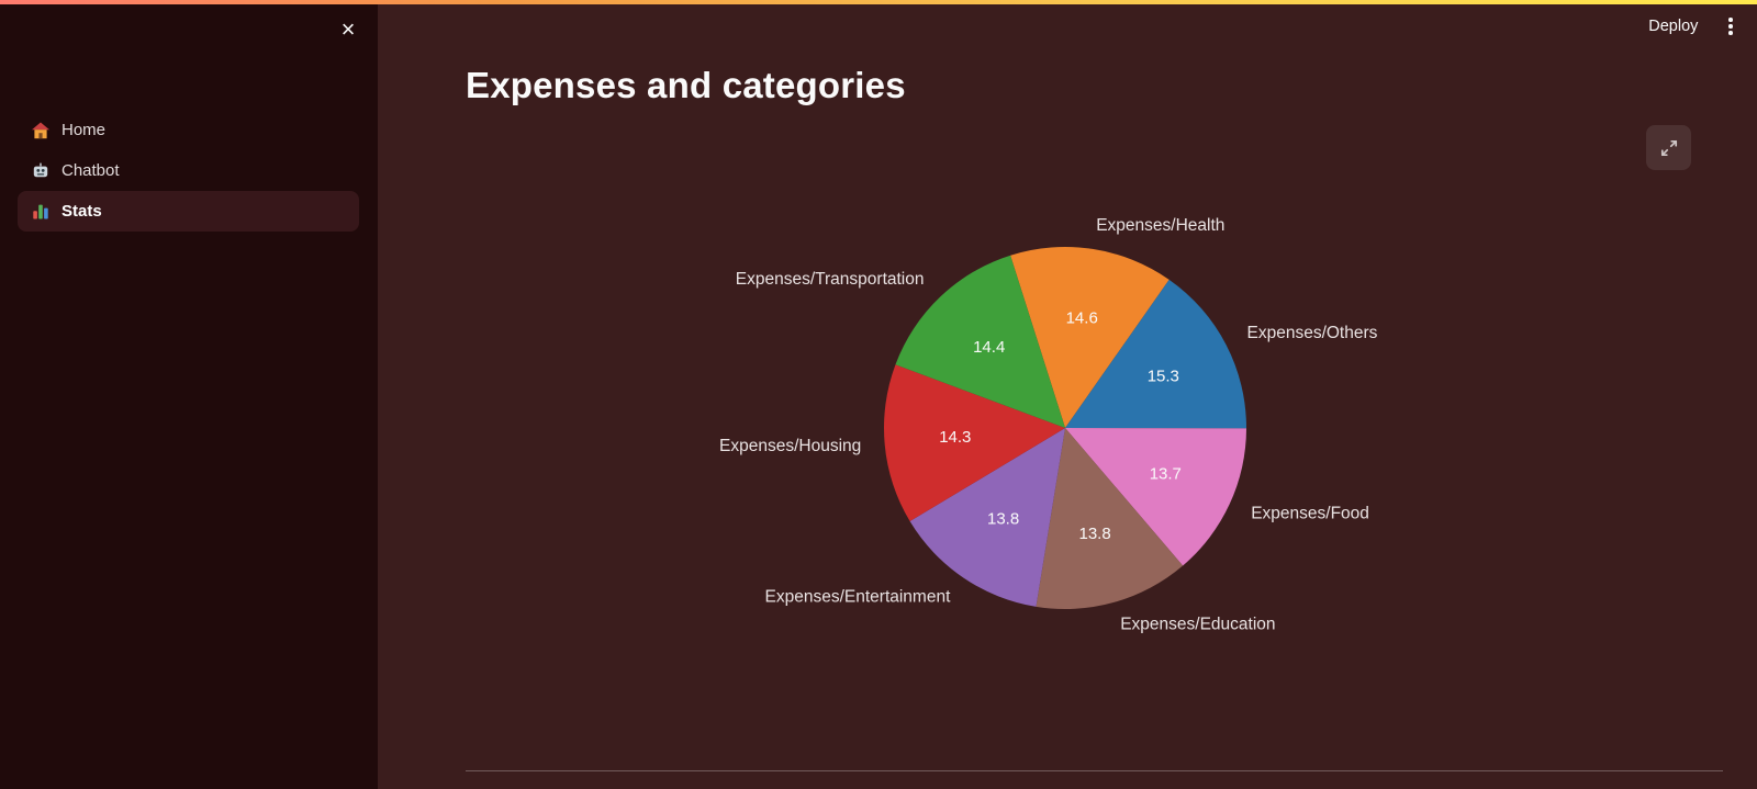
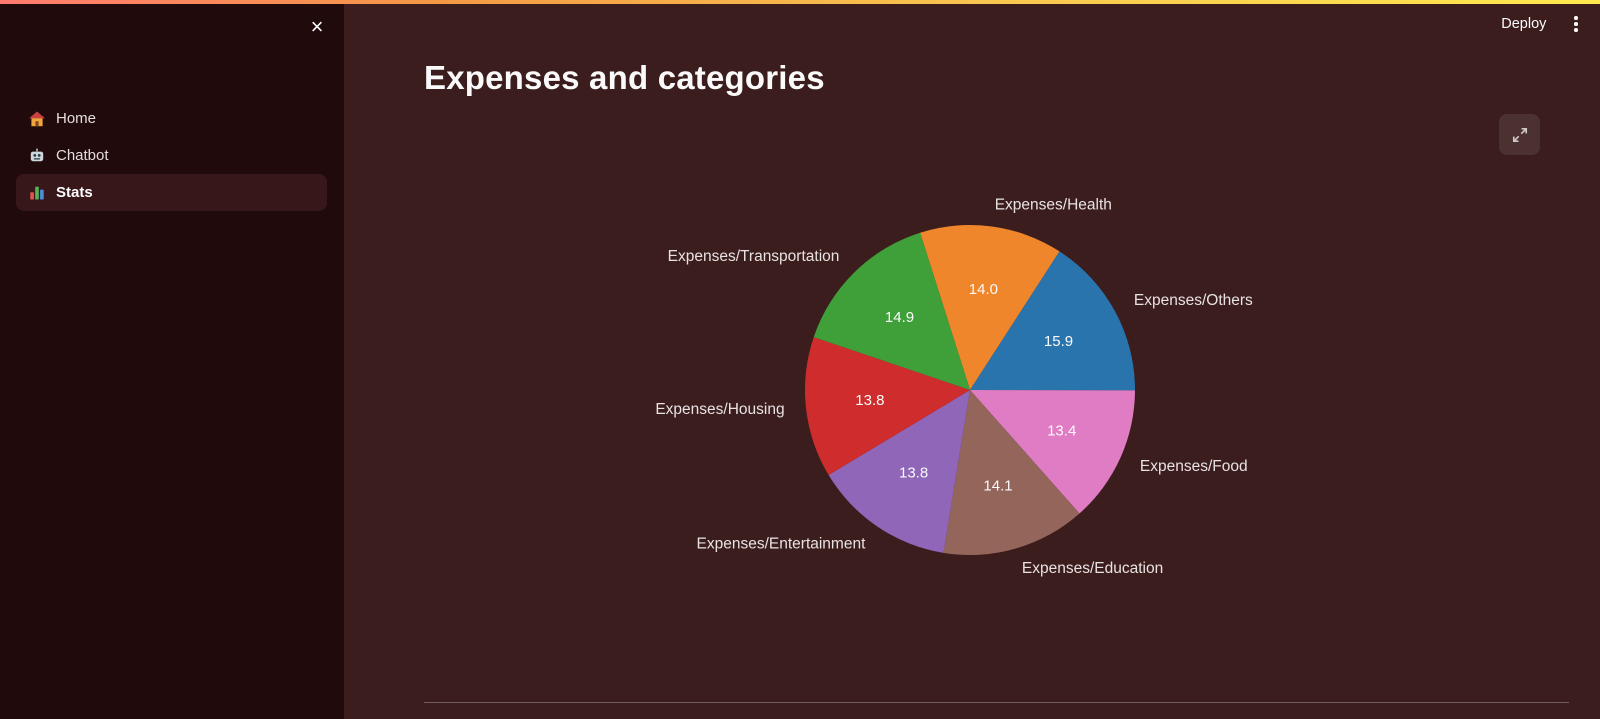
Expenses/Health: 14.6 -> 14.0
Expenses/Others: 15.3 -> 15.9
Expenses/Food: 13.7 -> 13.4
Expenses/Education: 13.8 -> 14.1
Expenses/Housing: 14.3 -> 13.8
Expenses/Transportation: 14.4 -> 14.9
